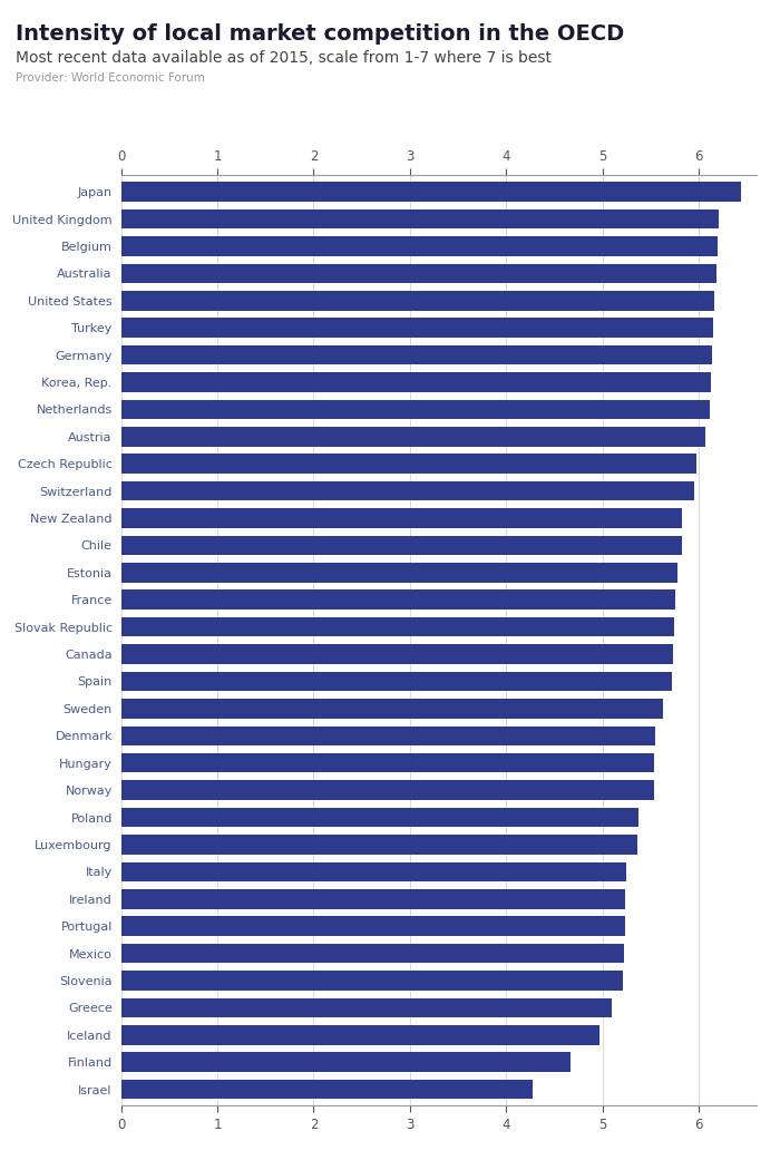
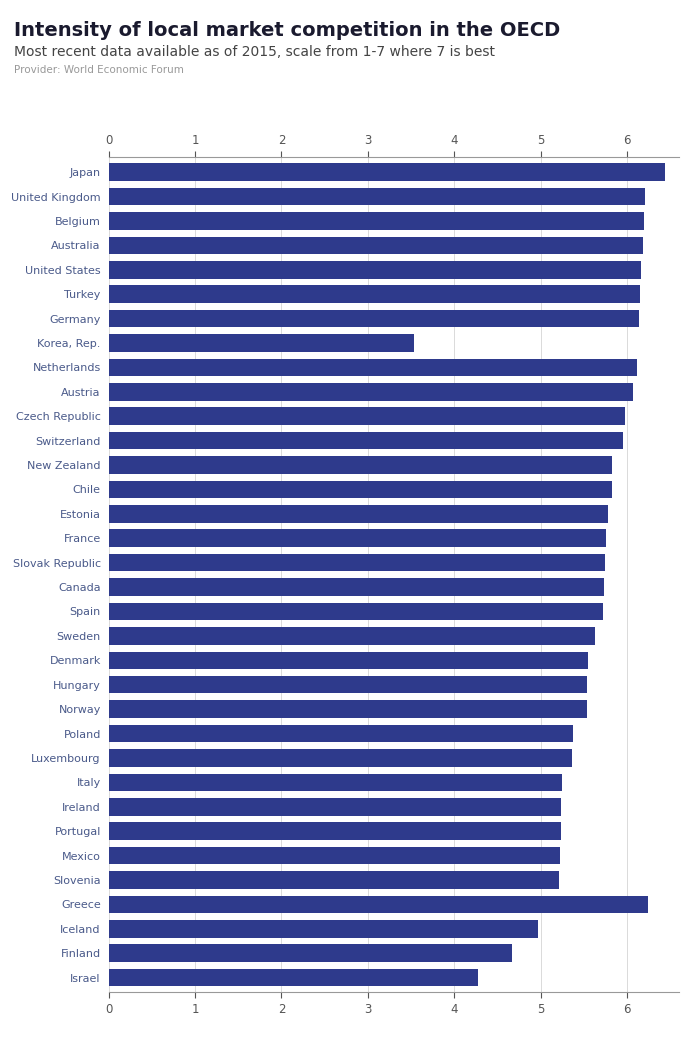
Korea, Rep.: 6.13 -> 3.54
Greece: 5.10 -> 6.24
